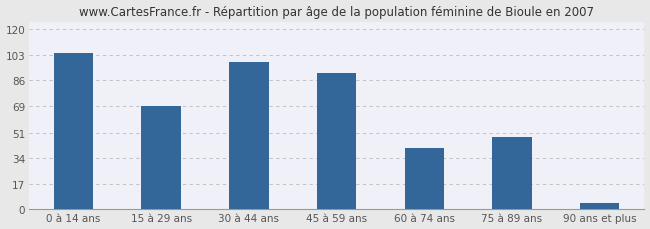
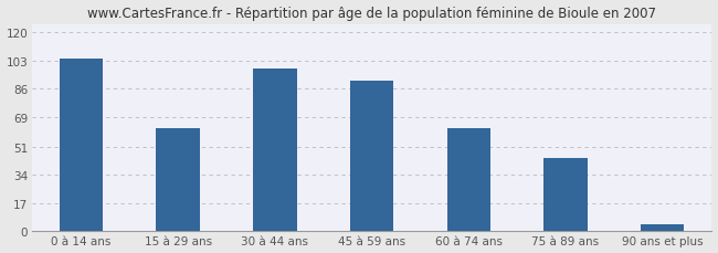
15 à 29 ans: 69 -> 62
60 à 74 ans: 41 -> 62
75 à 89 ans: 48 -> 44
